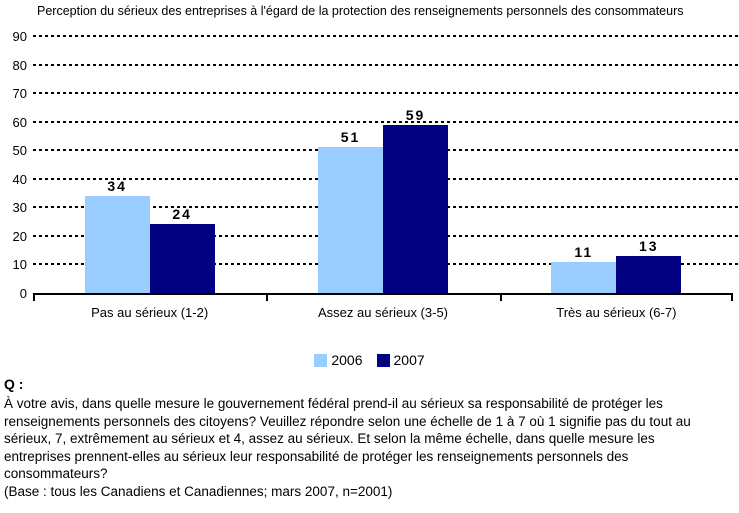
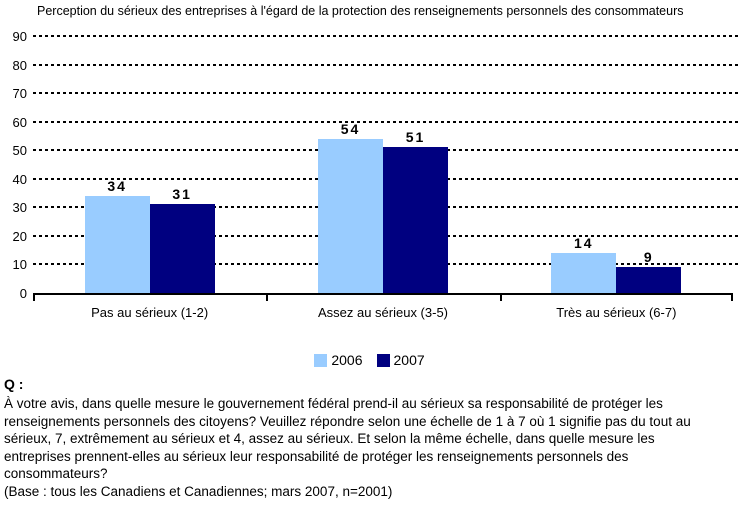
2007/Pas au sérieux (1-2): 24 -> 31
2006/Assez au sérieux (3-5): 51 -> 54
2007/Assez au sérieux (3-5): 59 -> 51
2006/Très au sérieux (6-7): 11 -> 14
2007/Très au sérieux (6-7): 13 -> 9
